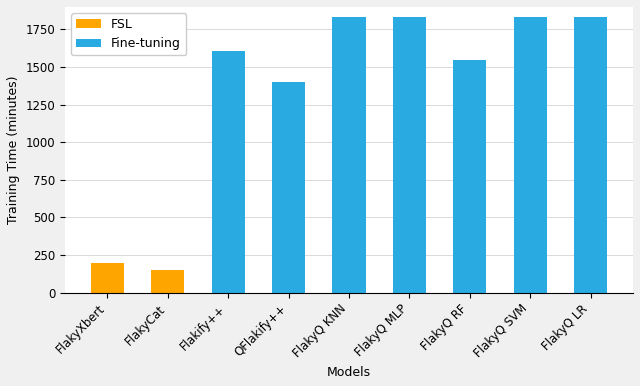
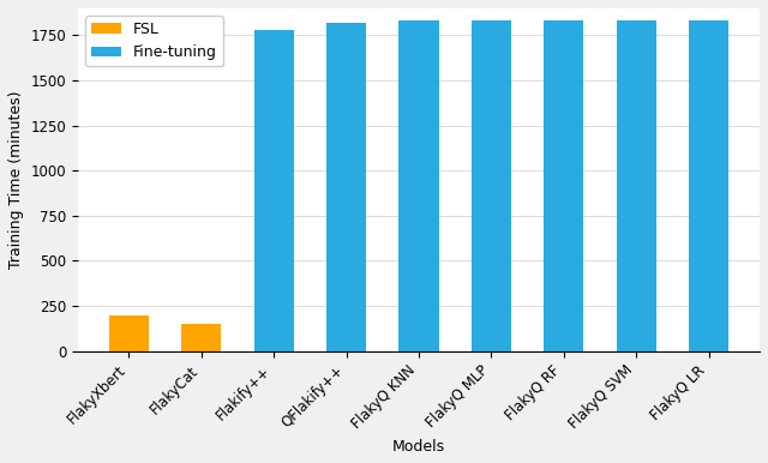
Flakify++: 1610 -> 1780
QFlakify++: 1400 -> 1820
FlakyQ RF: 1550 -> 1830
